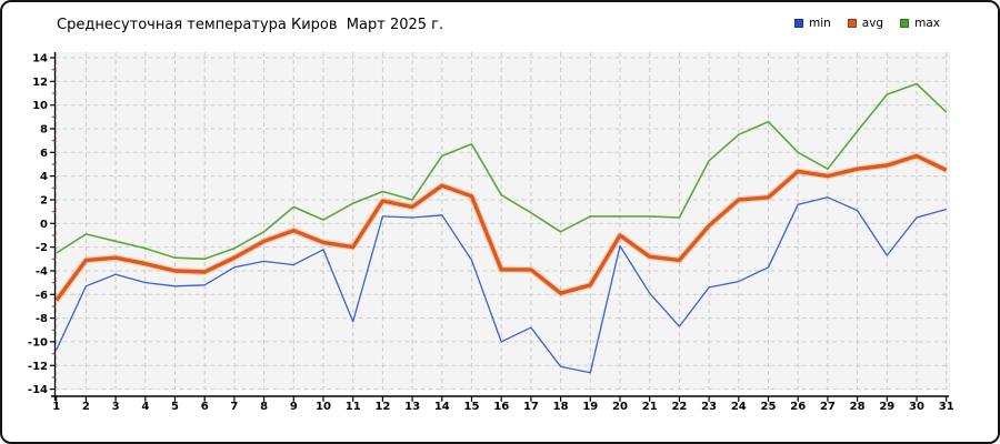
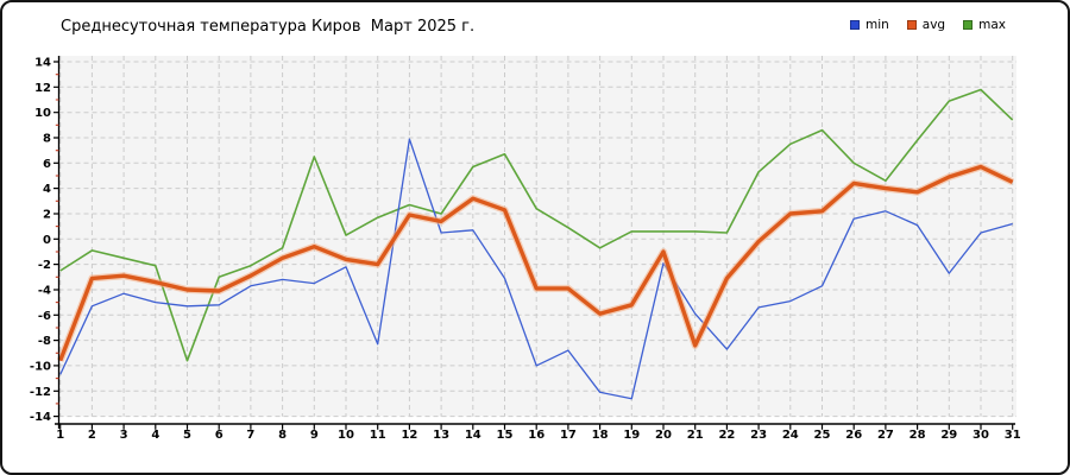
avg/1: -6.5 -> -9.6
max/5: -2.9 -> -9.6
max/9: 1.4 -> 6.5
min/12: 0.6 -> 7.9
avg/21: -2.8 -> -8.4
avg/28: 4.6 -> 3.7
